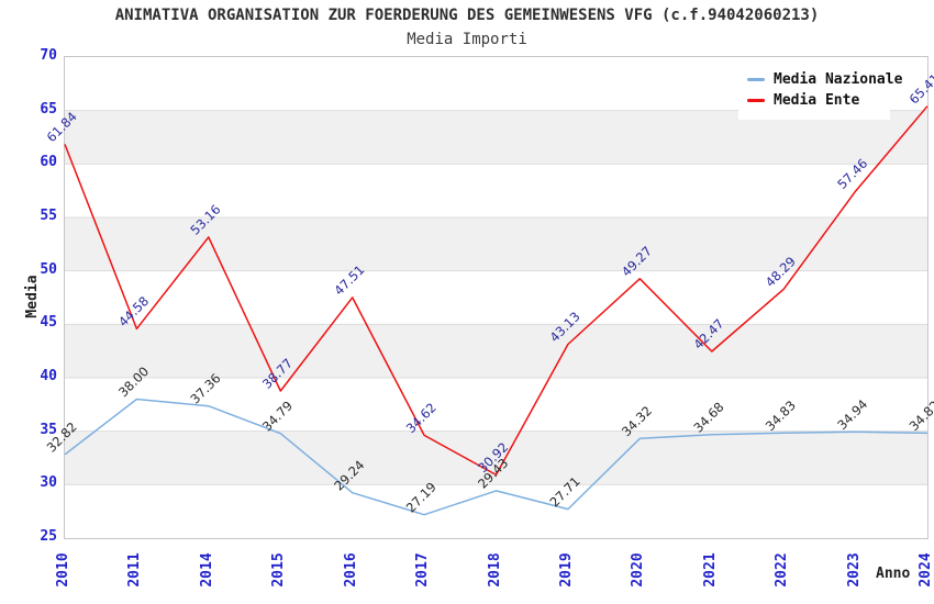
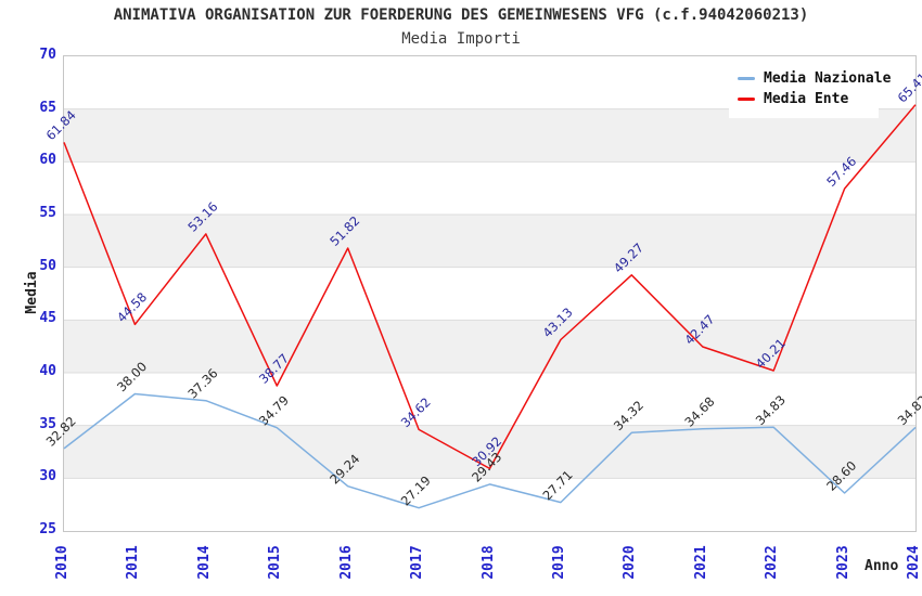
Media Ente/2016: 47.51 -> 51.82
Media Ente/2022: 48.29 -> 40.21
Media Nazionale/2023: 34.94 -> 28.60
